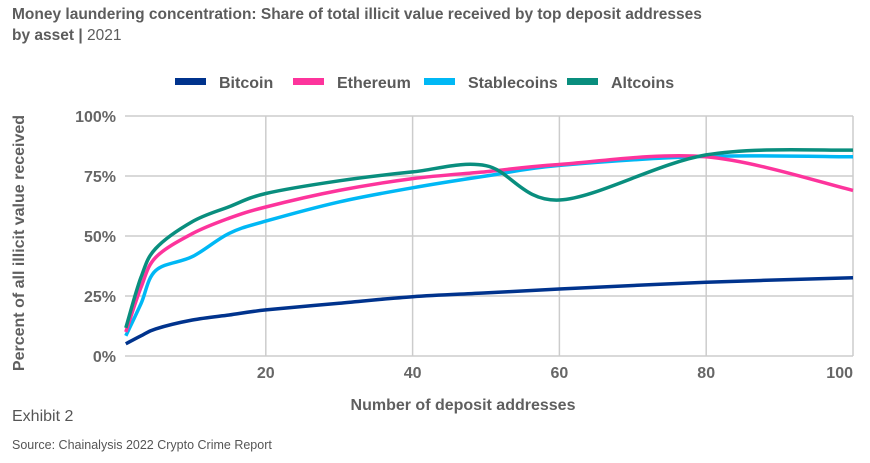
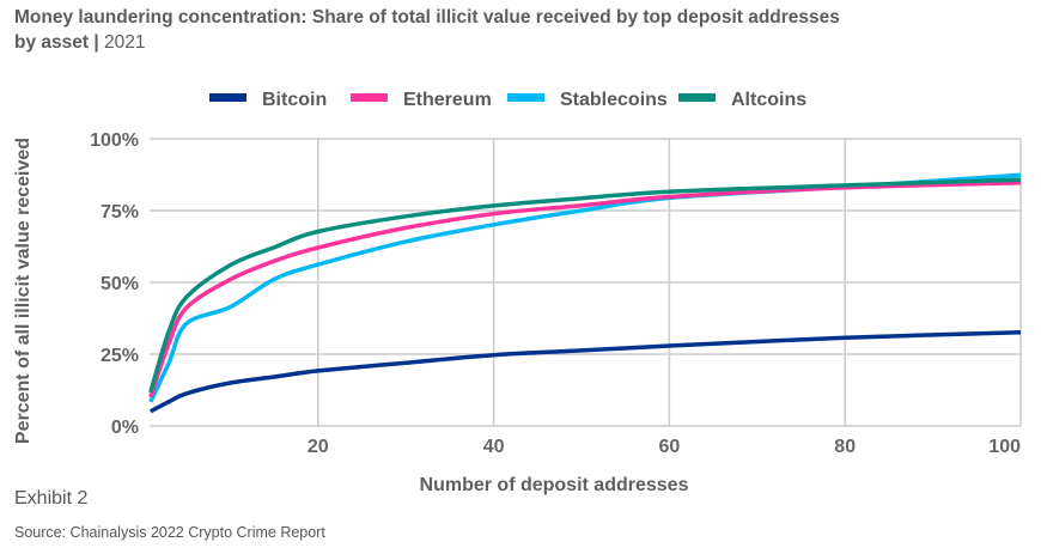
Altcoins/60: 65% -> 82%
Ethereum/100: 69% -> 85%
Stablecoins/100: 83% -> 87%
